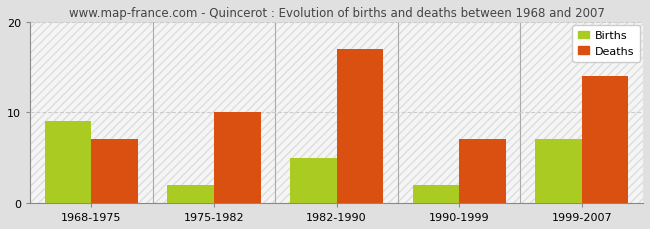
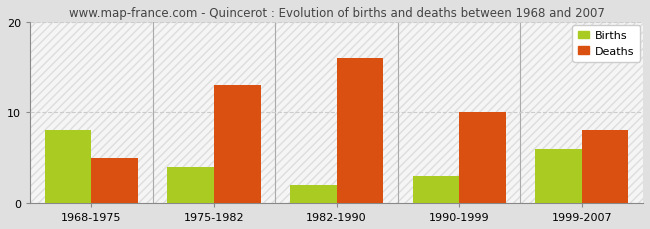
Births/1968-1975: 9 -> 8
Deaths/1968-1975: 7 -> 5
Births/1975-1982: 2 -> 4
Deaths/1975-1982: 10 -> 13
Births/1982-1990: 5 -> 2
Deaths/1982-1990: 17 -> 16
Births/1990-1999: 2 -> 3
Deaths/1990-1999: 7 -> 10
Births/1999-2007: 7 -> 6
Deaths/1999-2007: 14 -> 8
